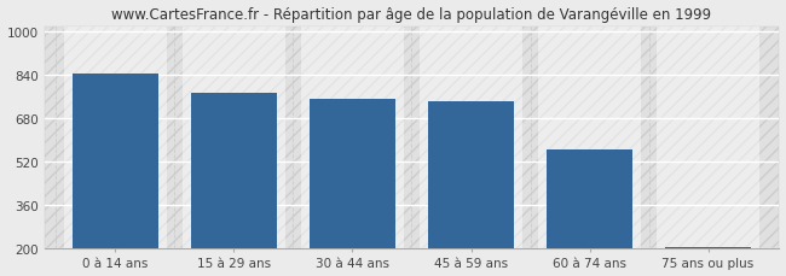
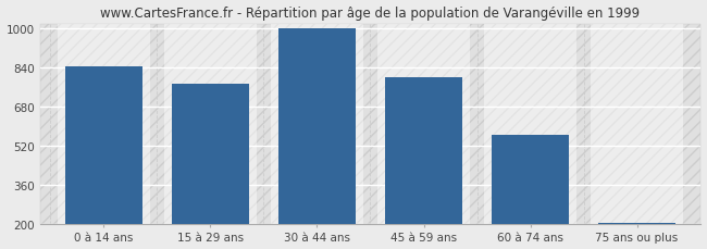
30 à 44 ans: 750 -> 1000
45 à 59 ans: 740 -> 800
